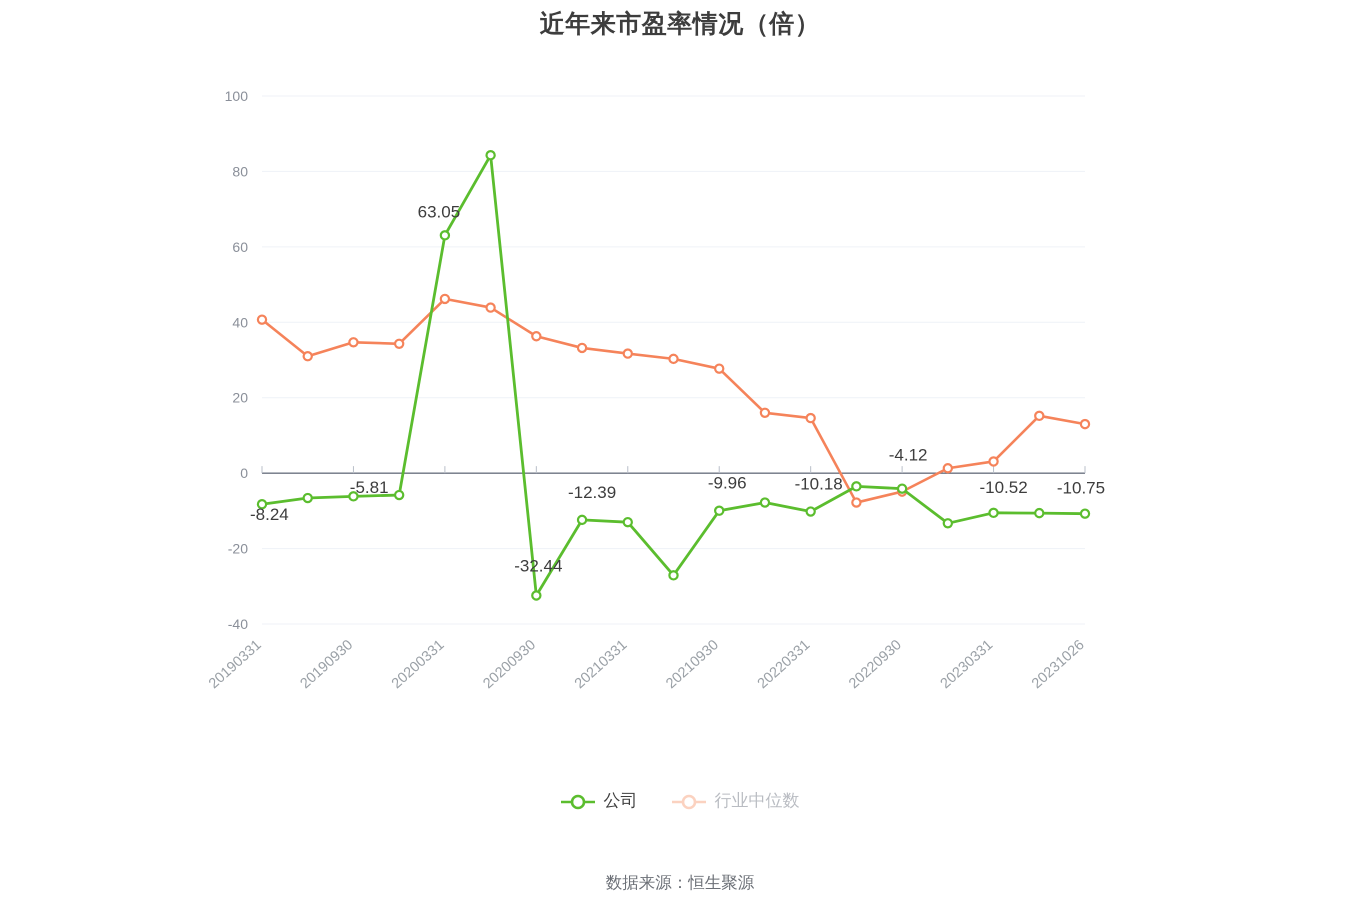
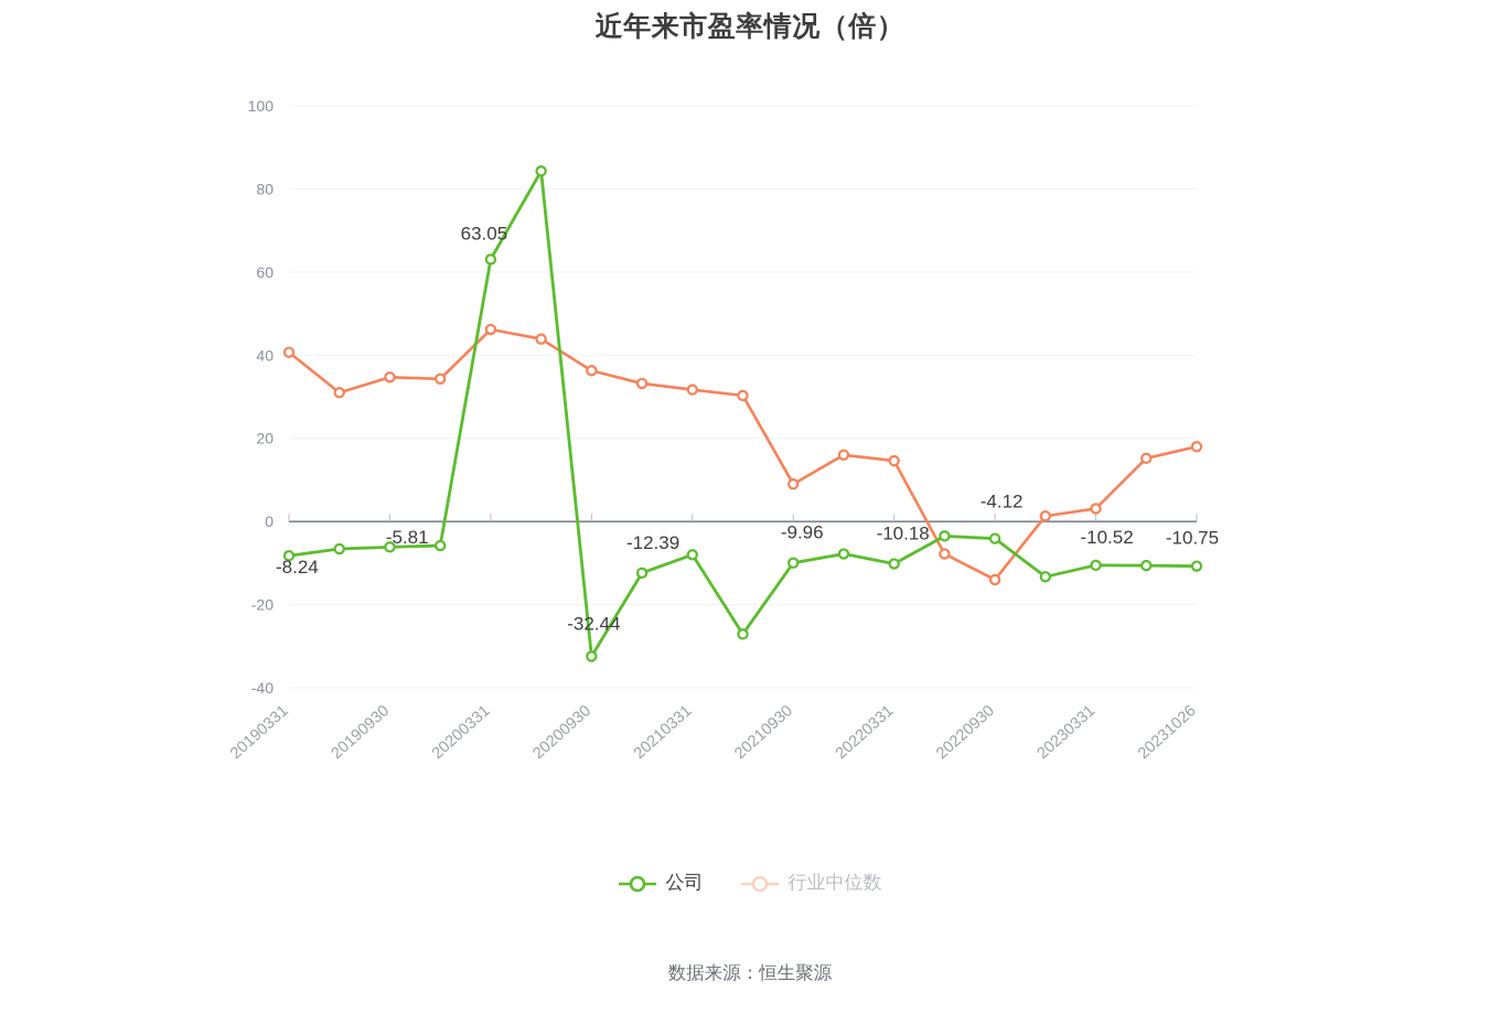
公司/20210331: -13 -> -8
行业中位数/20210930: 28 -> 9
行业中位数/20220930: -5 -> -14
行业中位数/20231026: 13 -> 18
